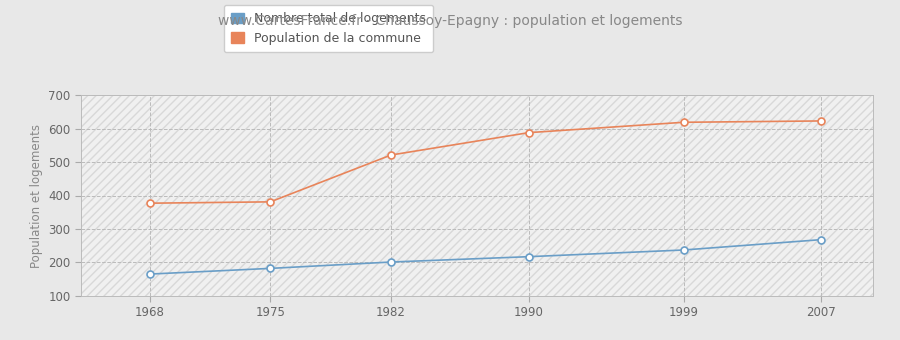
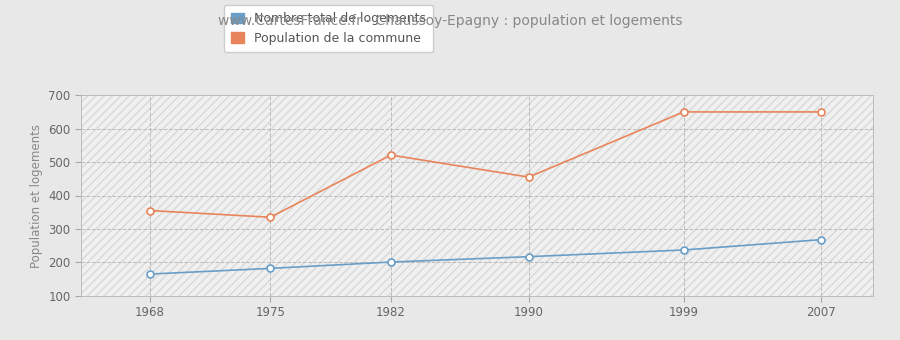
Population de la commune/1968: 377 -> 355
Population de la commune/1975: 381 -> 335
Population de la commune/1990: 588 -> 455
Population de la commune/1999: 619 -> 650
Population de la commune/2007: 623 -> 650
